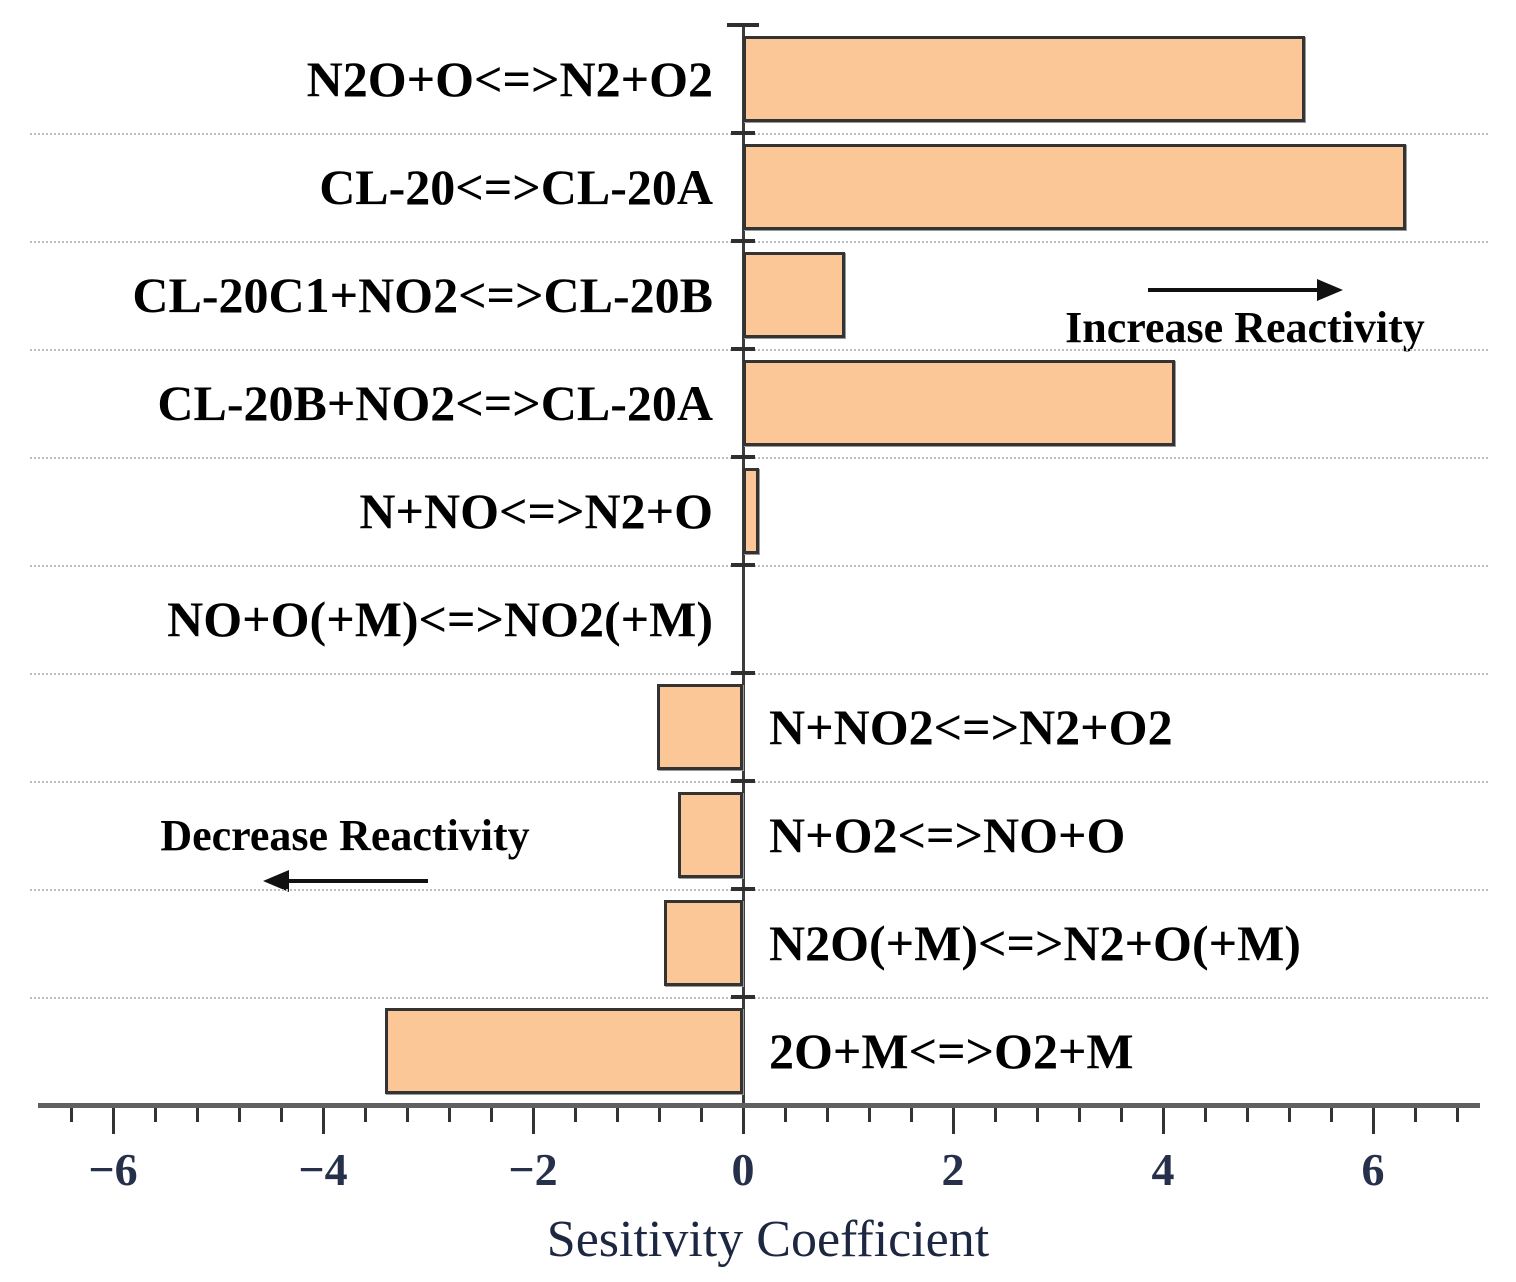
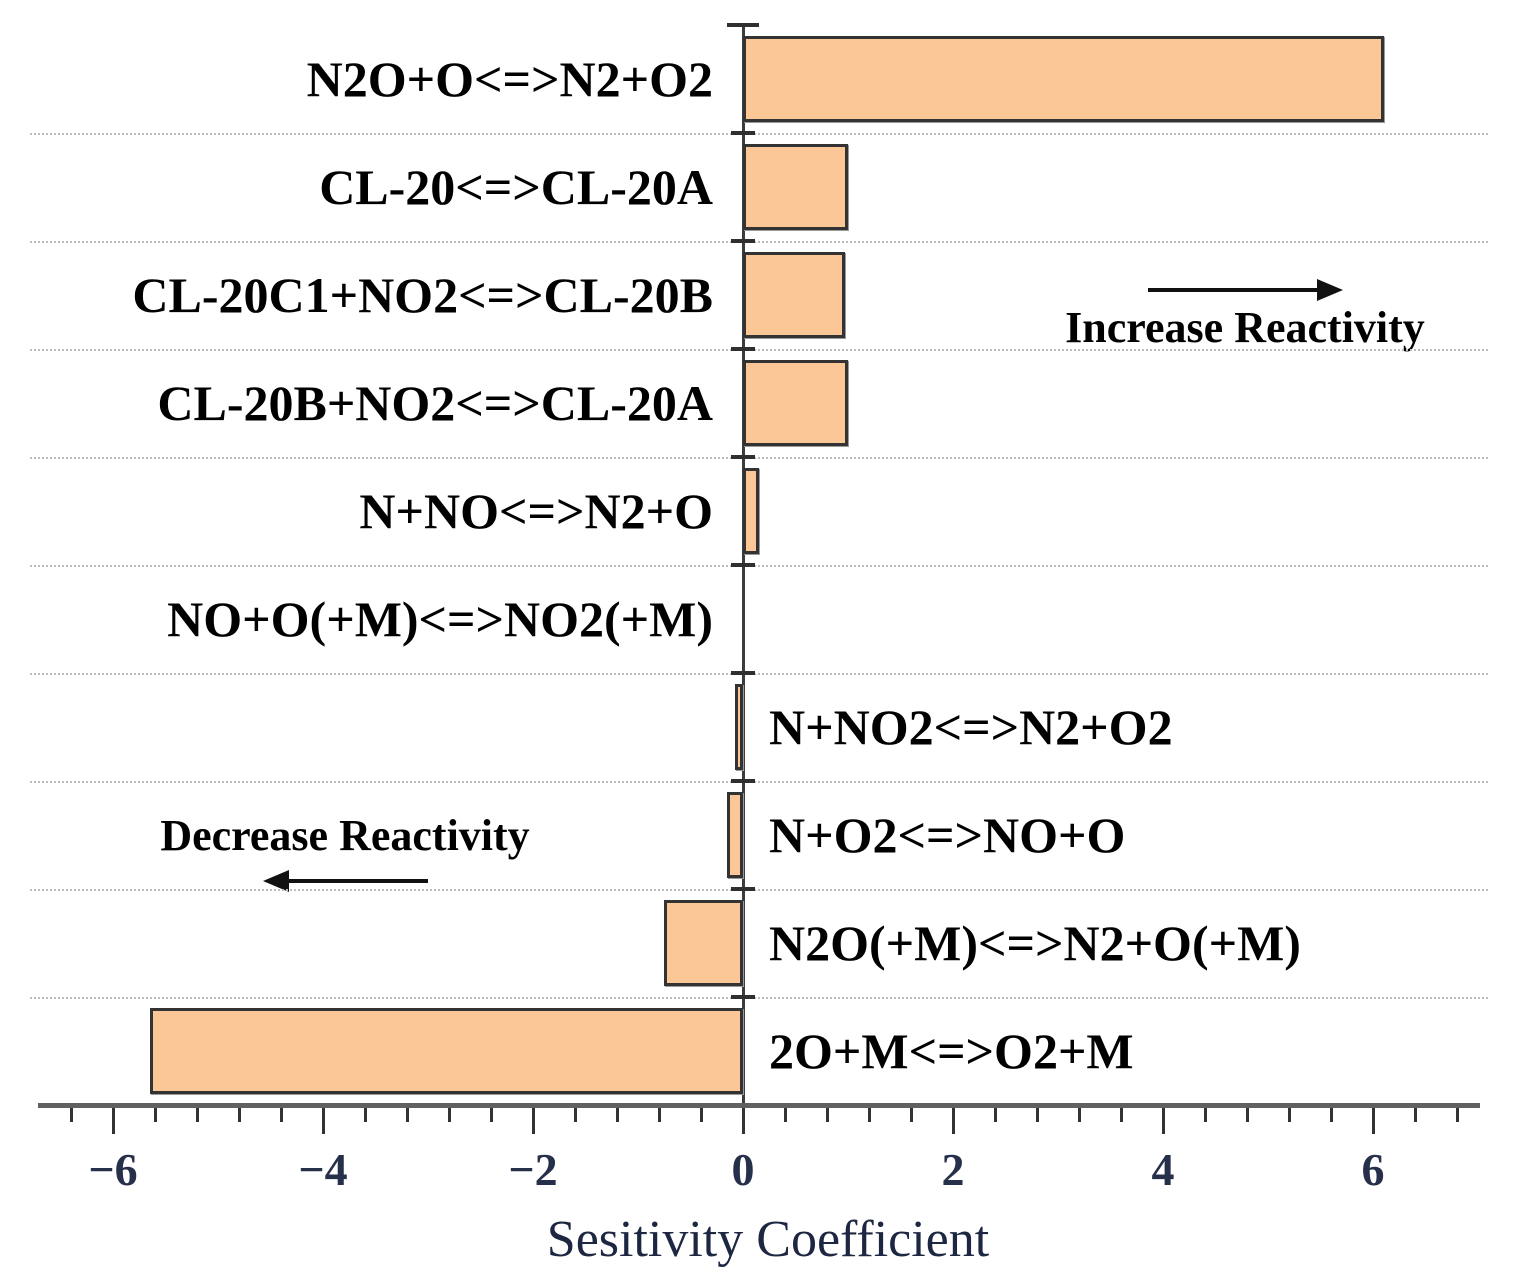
N2O+O<=>N2+O2: 5.35 -> 6.10
CL-20<=>CL-20A: 6.31 -> 1.00
CL-20B+NO2<=>CL-20A: 4.11 -> 1.00
N+NO2<=>N2+O2: -0.82 -> -0.08
N+O2<=>NO+O: -0.62 -> -0.15
2O+M<=>O2+M: -3.41 -> -5.65
